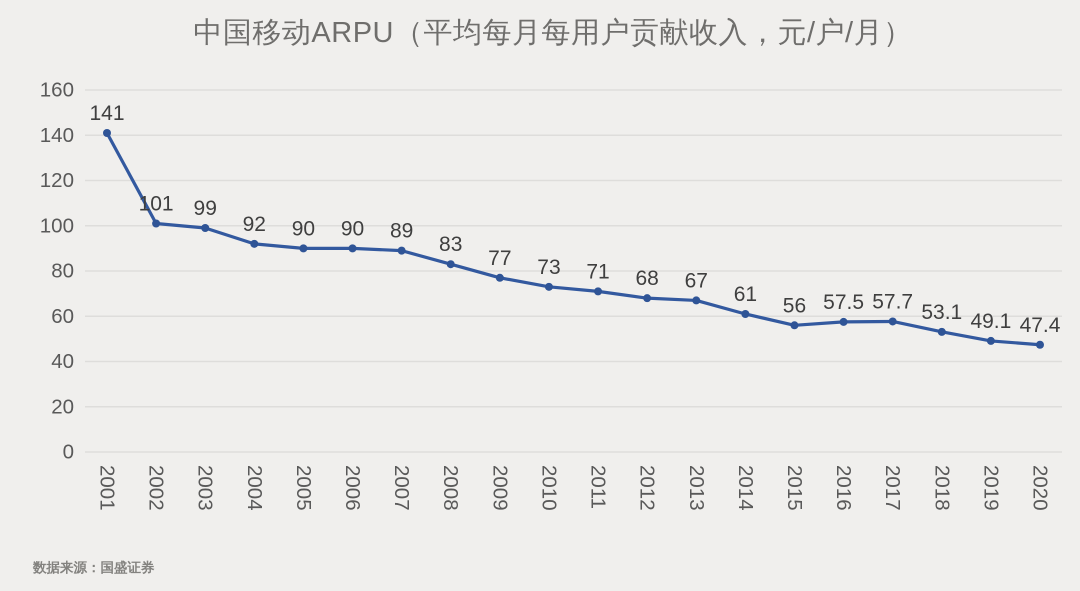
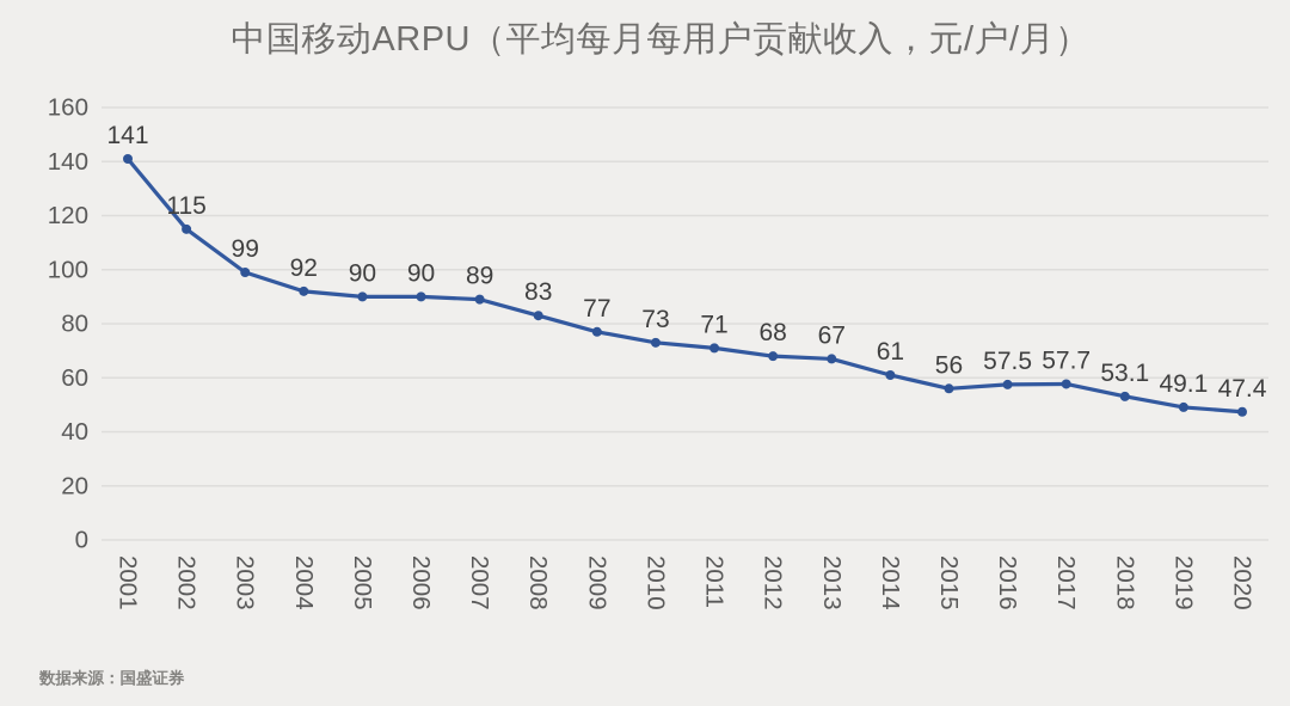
2002: 101 -> 115
